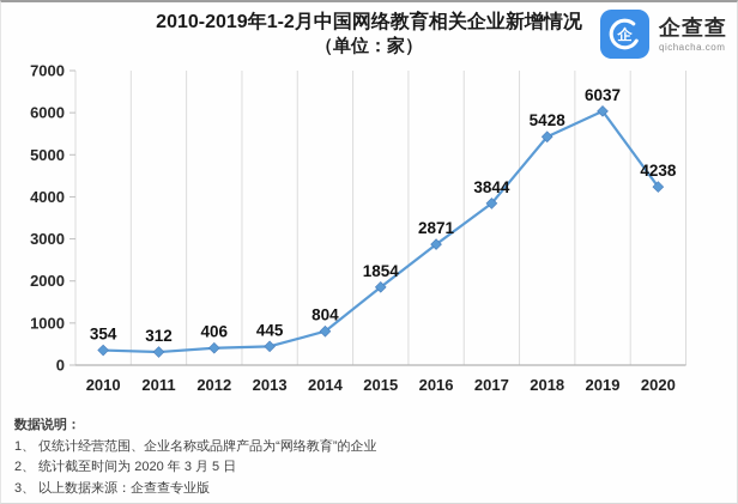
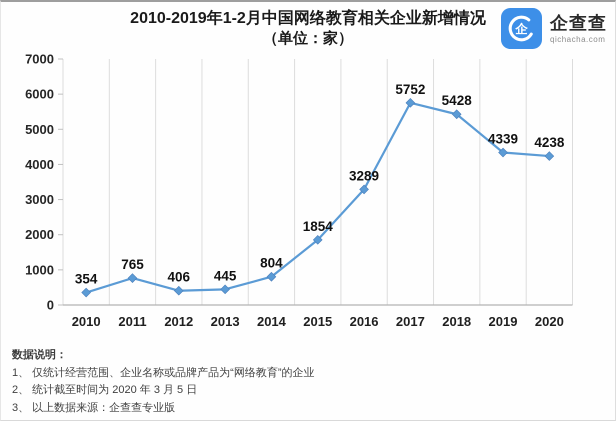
2011: 312 -> 765
2016: 2871 -> 3289
2017: 3844 -> 5752
2019: 6037 -> 4339
